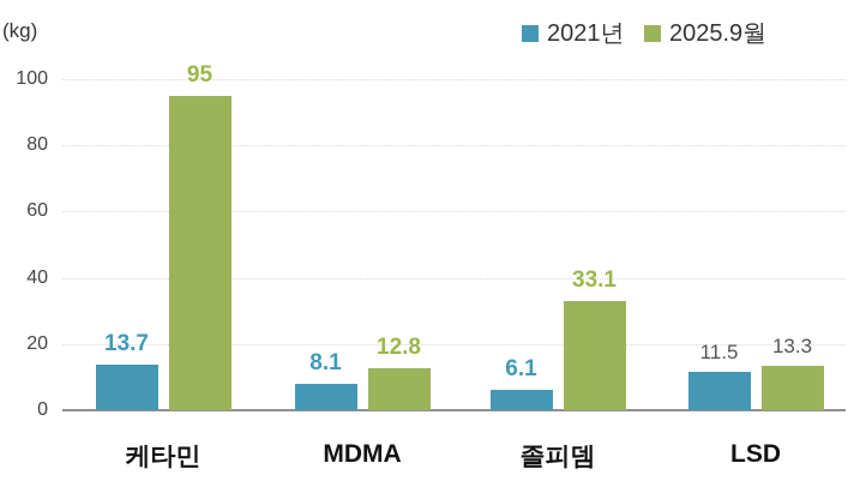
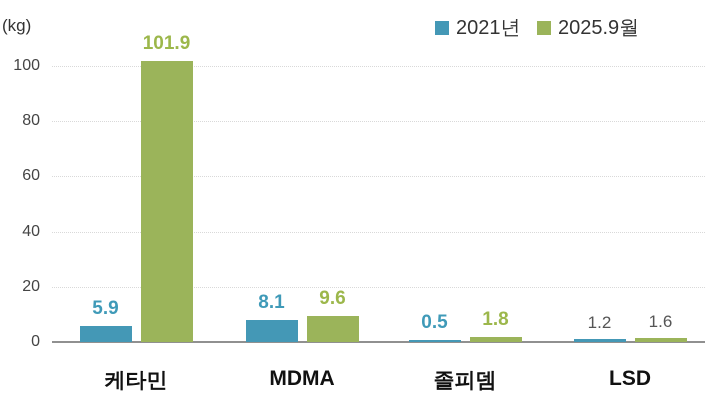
2021년/케타민: 13.7 -> 5.9
2025.9월/케타민: 95 -> 101.9
2025.9월/MDMA: 12.8 -> 9.6
2021년/졸피뎀: 6.1 -> 0.5
2025.9월/졸피뎀: 33.1 -> 1.8
2021년/LSD: 11.5 -> 1.2
2025.9월/LSD: 13.3 -> 1.6
